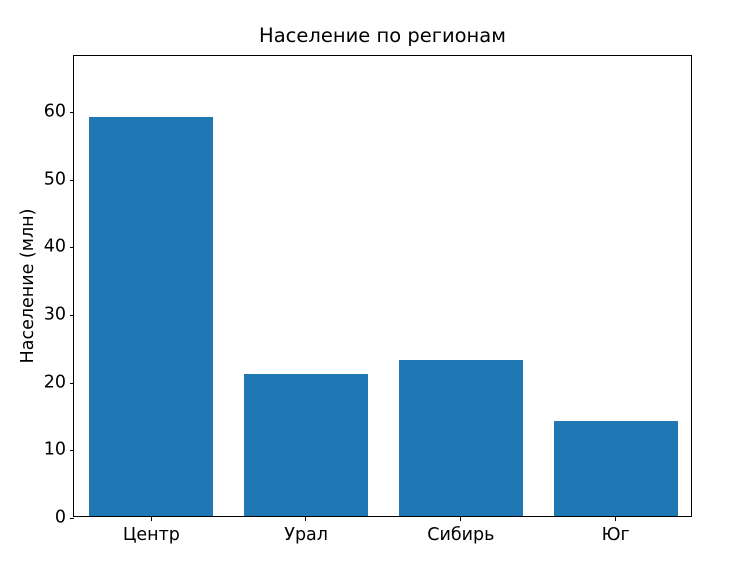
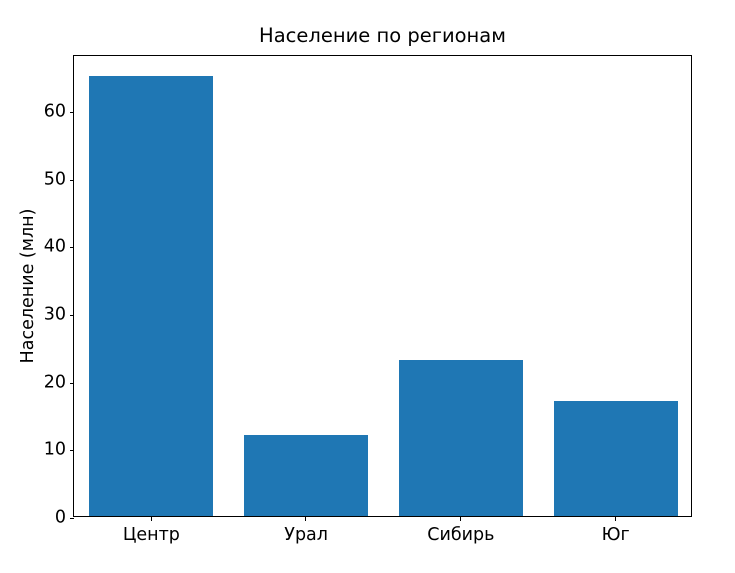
Центр: 59 -> 65
Урал: 21 -> 12
Юг: 14 -> 17
